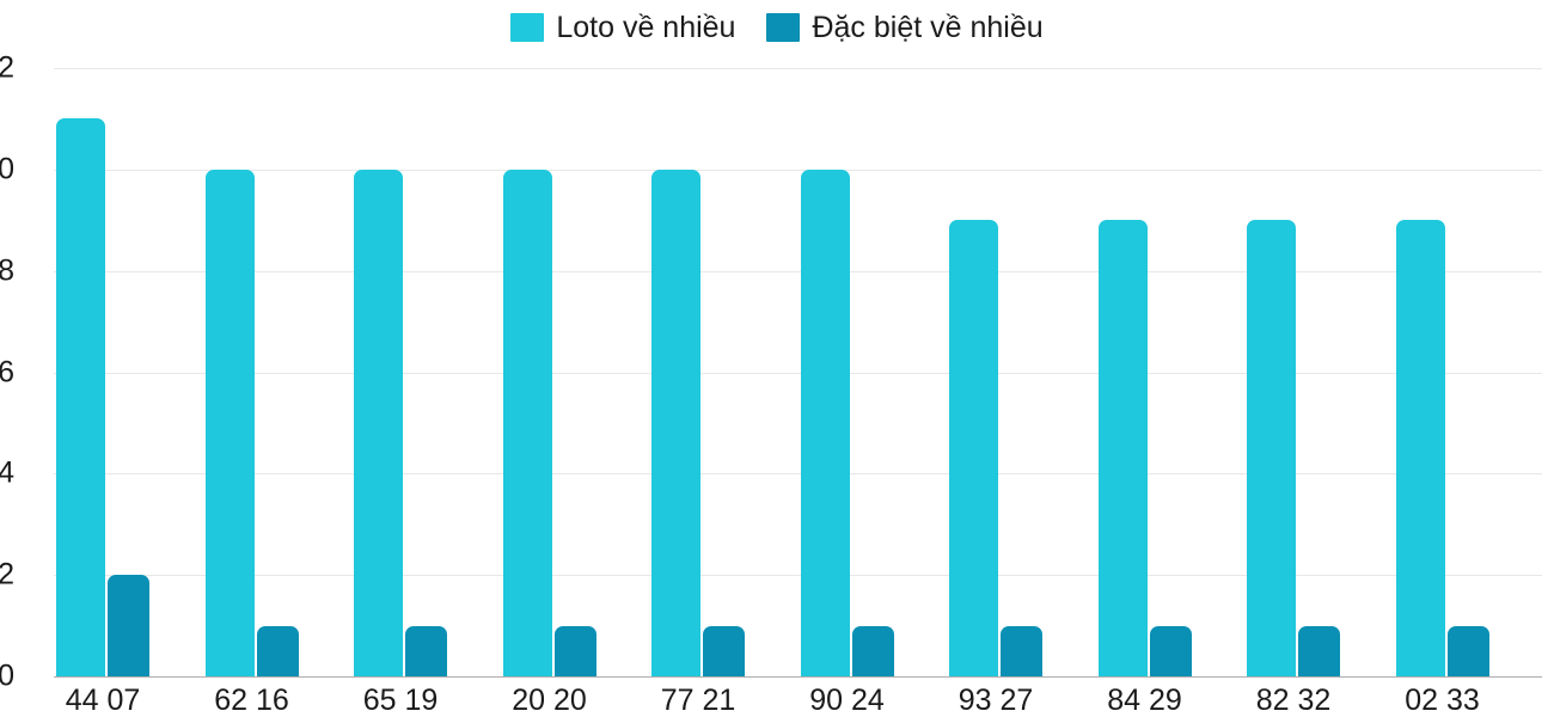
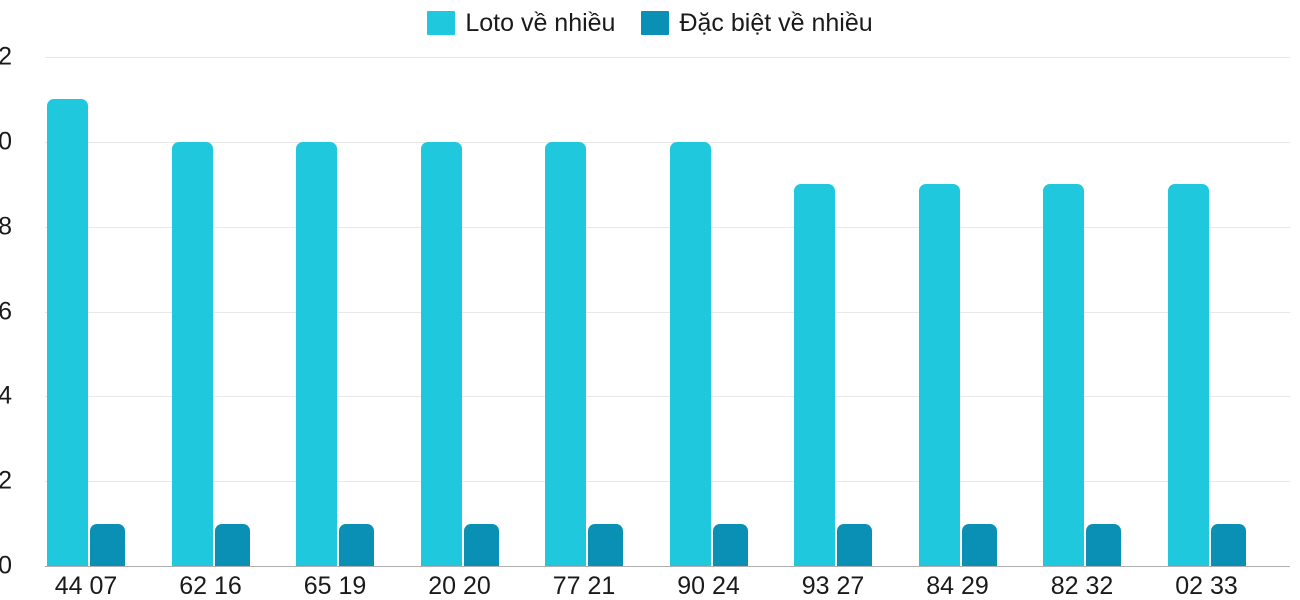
Đặc biệt về nhiều/44 07: 2 -> 1
